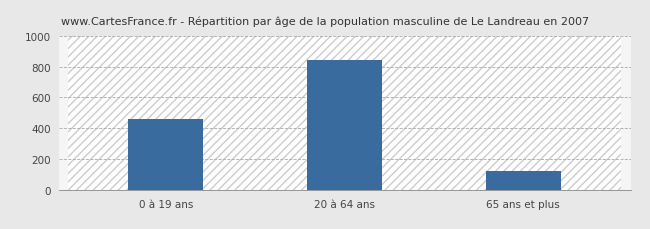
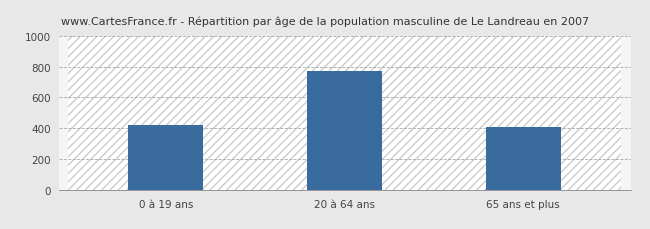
0 à 19 ans: 460 -> 420
20 à 64 ans: 840 -> 770
65 ans et plus: 120 -> 410
